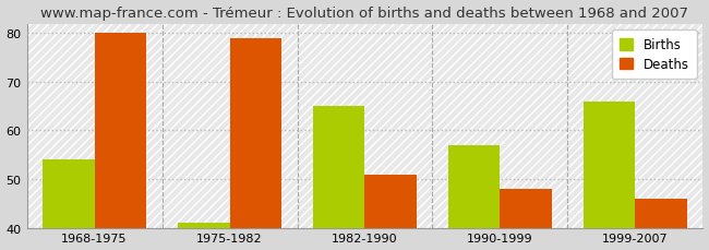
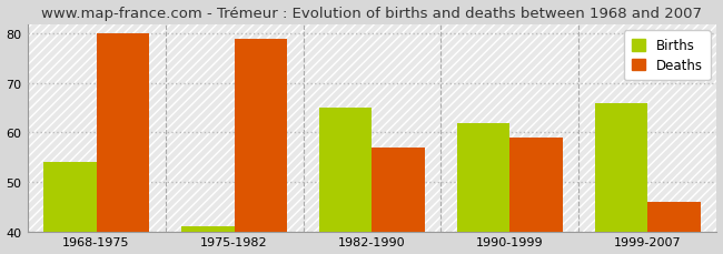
Deaths/1982-1990: 51 -> 57
Births/1990-1999: 57 -> 62
Deaths/1990-1999: 48 -> 59
